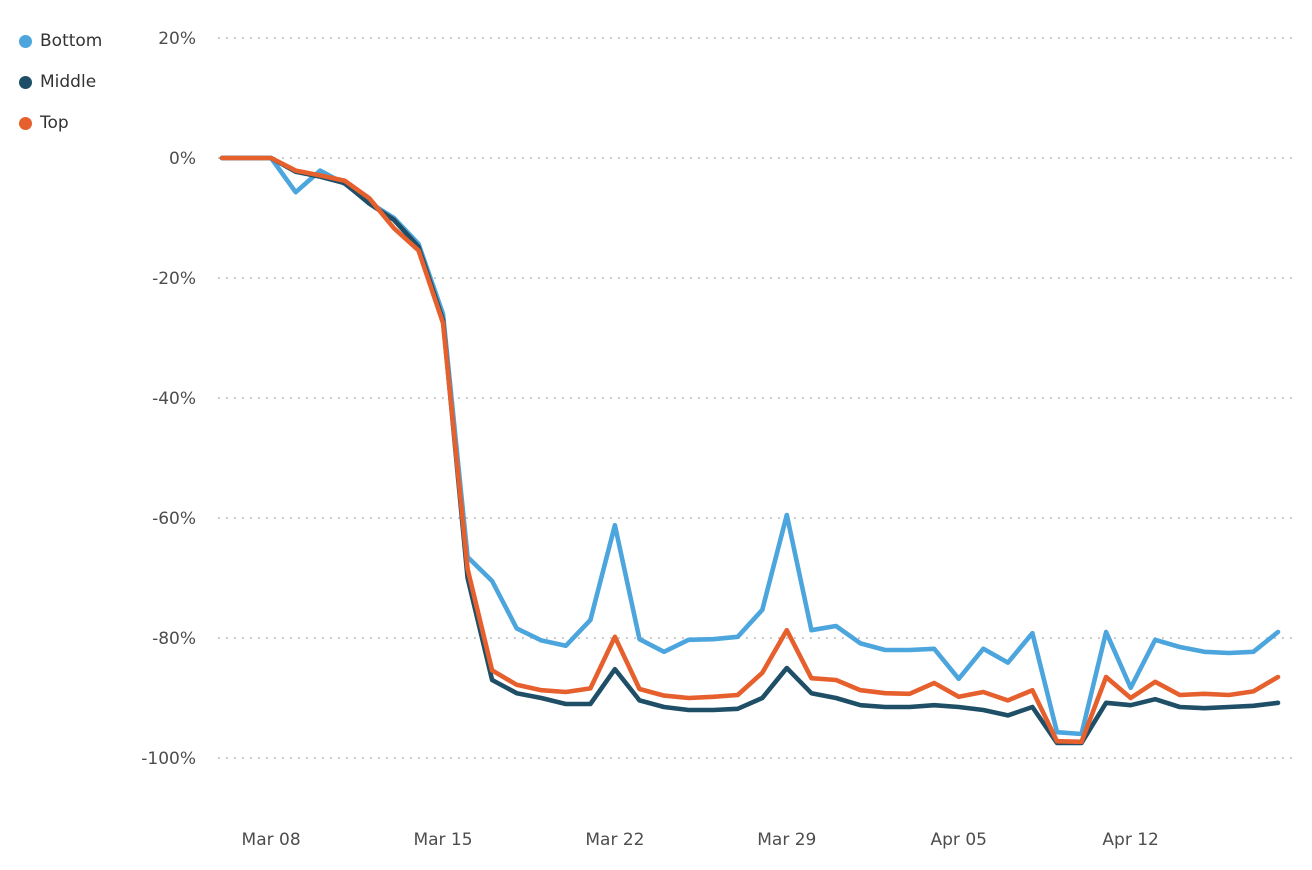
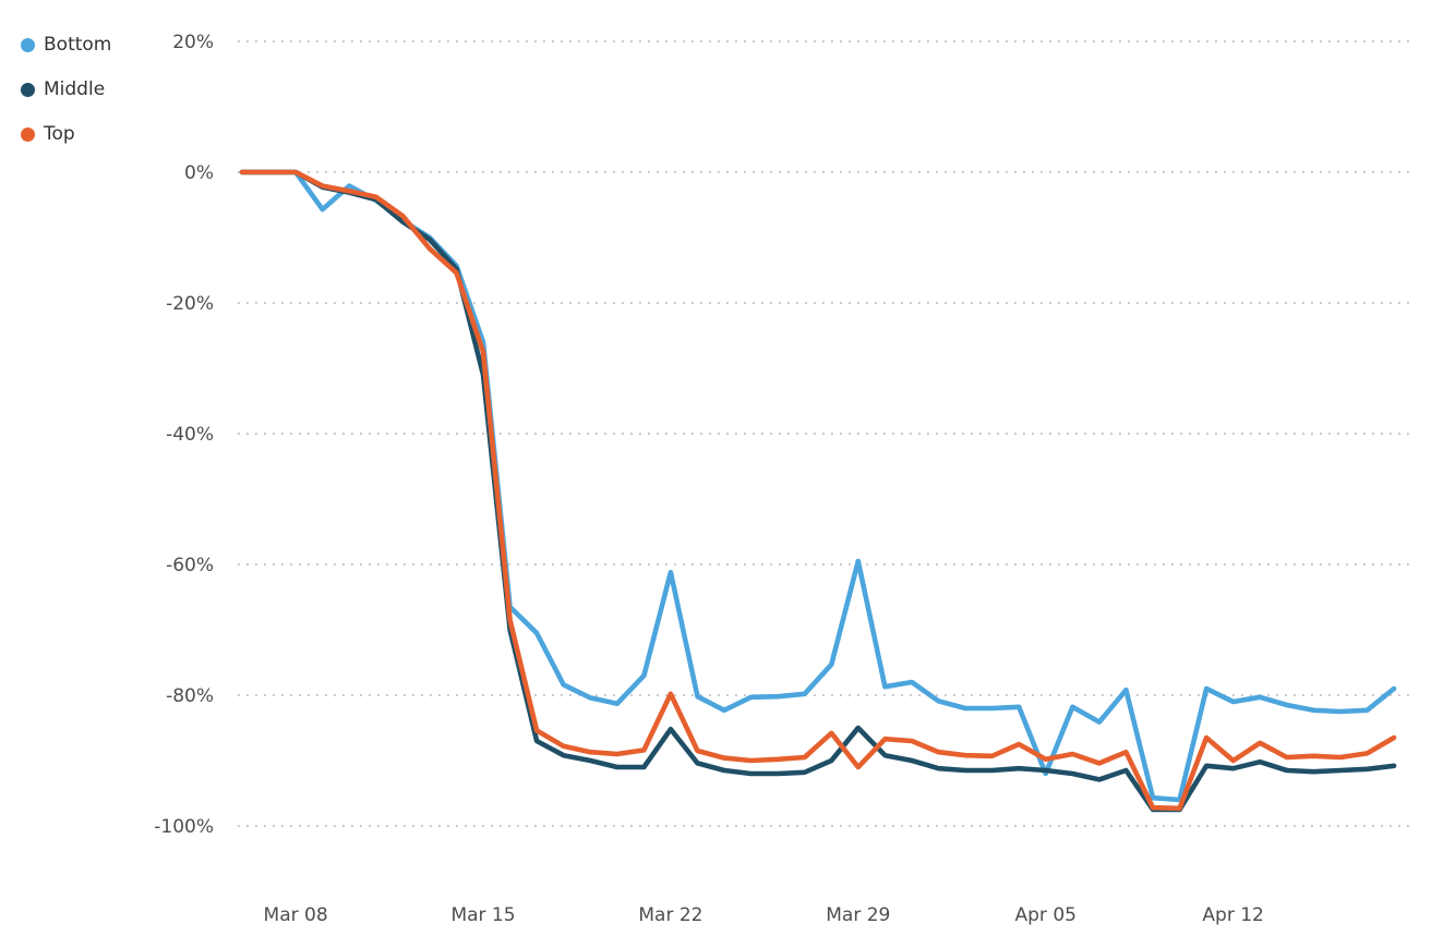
Middle/Mar 15: -27% -> -31%
Top/Mar 29: -79% -> -91%
Bottom/Apr 05: -87% -> -92%
Bottom/Apr 12: -88% -> -81%
